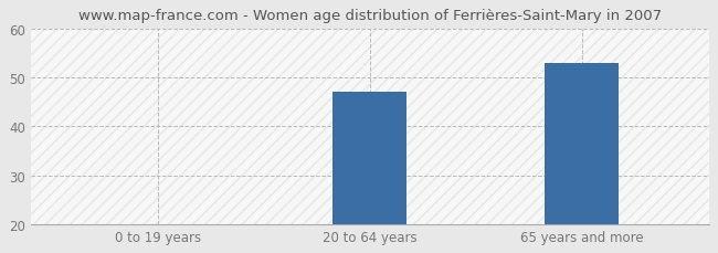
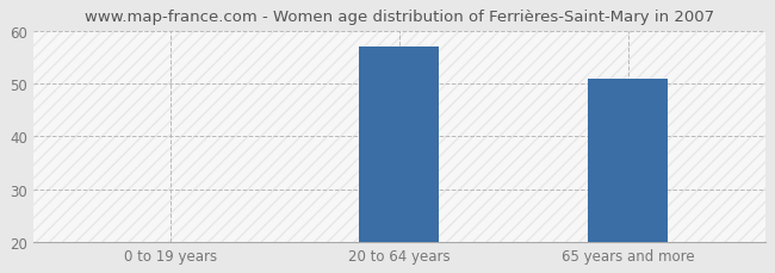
20 to 64 years: 47 -> 57
65 years and more: 53 -> 51
